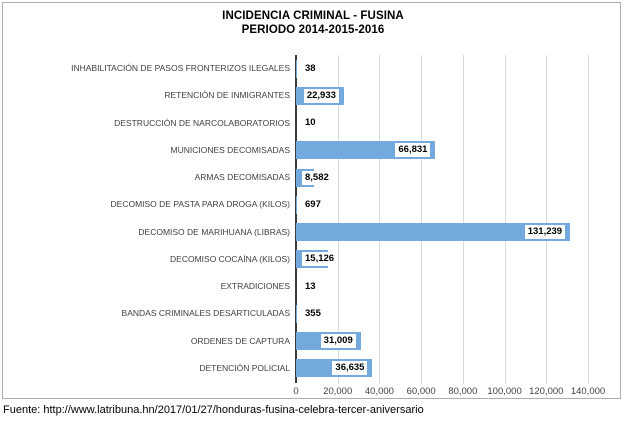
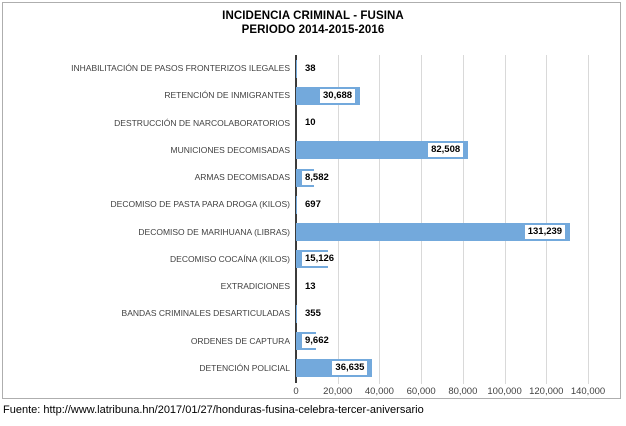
RETENCIÓN DE INMIGRANTES: 22,933 -> 30,688
MUNICIONES DECOMISADAS: 66,831 -> 82,508
ORDENES DE CAPTURA: 31,009 -> 9,662
